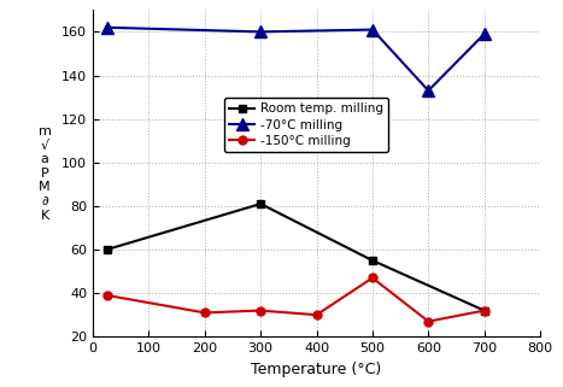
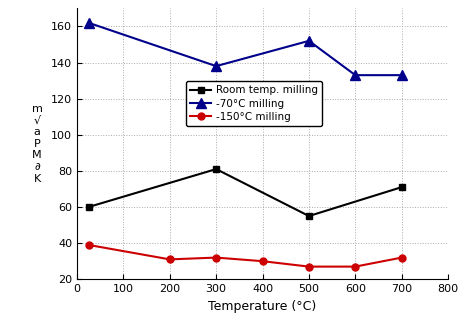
-70°C milling/300: 160 -> 138
-70°C milling/500: 161 -> 152
-150°C milling/500: 47 -> 27
Room temp. milling/700: 32 -> 71
-70°C milling/700: 159 -> 133
